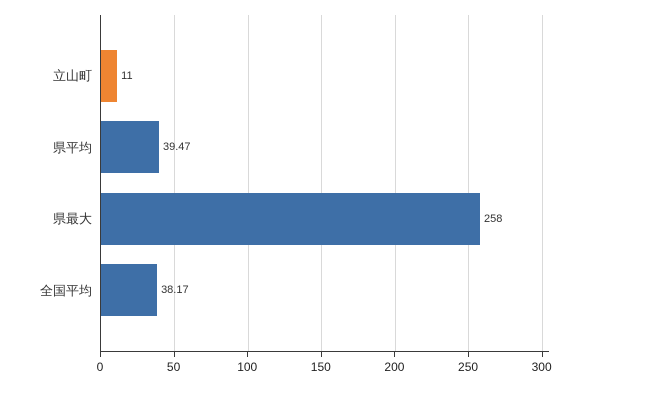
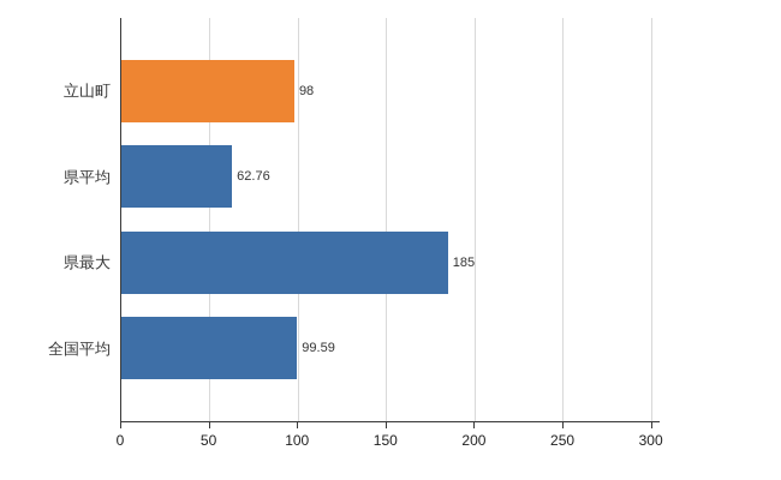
立山町: 11 -> 98
県平均: 39.47 -> 62.76
県最大: 258 -> 185
全国平均: 38.17 -> 99.59
